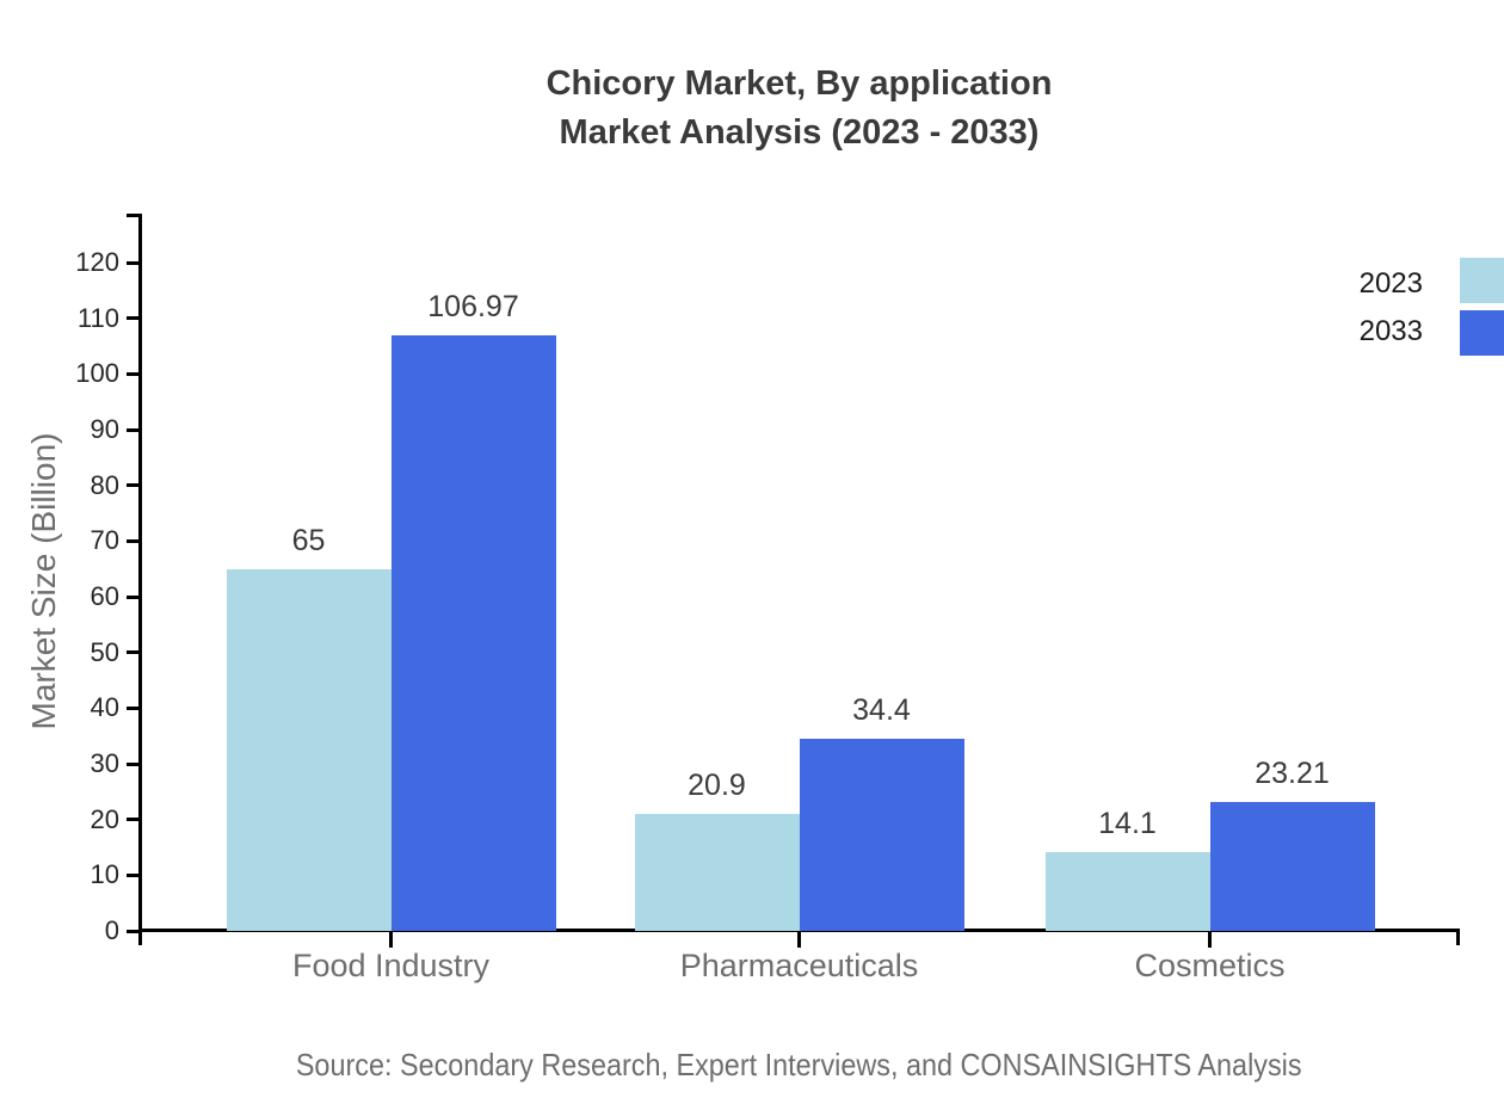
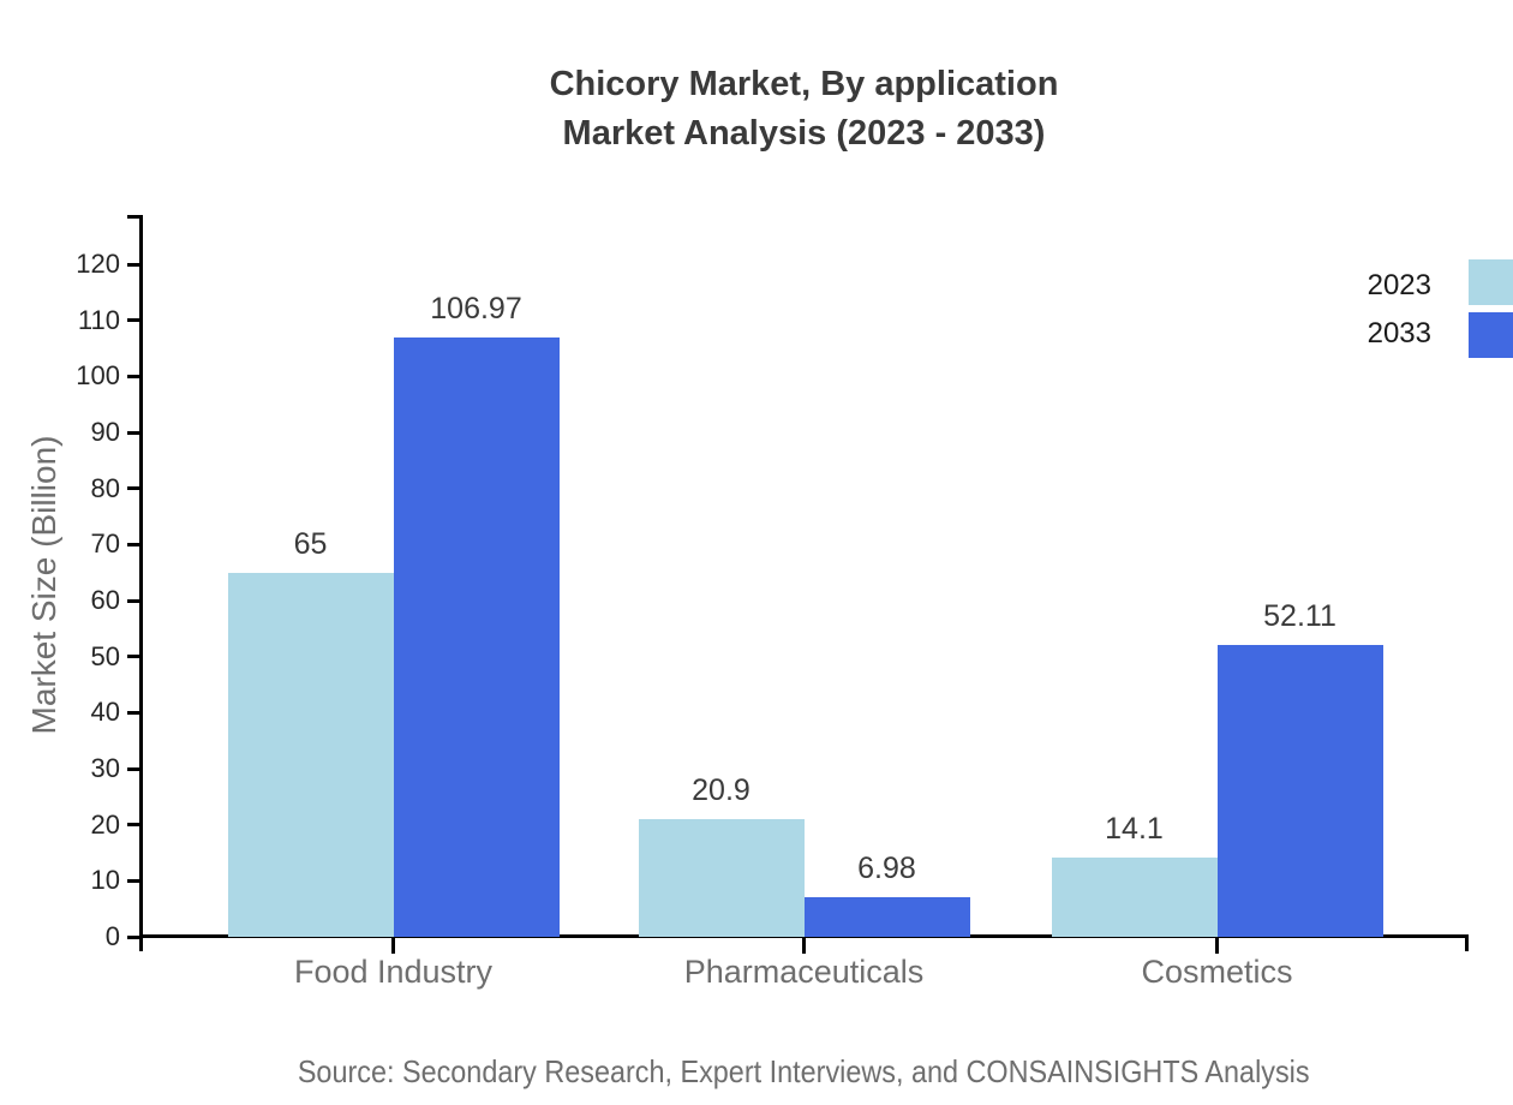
2033/Pharmaceuticals: 34.4 -> 6.98
2033/Cosmetics: 23.21 -> 52.11
